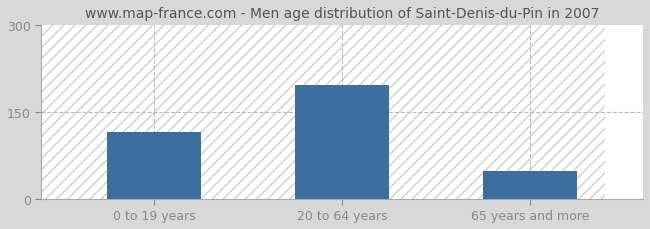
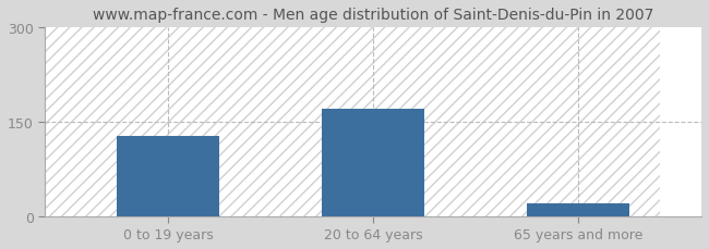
0 to 19 years: 116 -> 128
20 to 64 years: 196 -> 170
65 years and more: 48 -> 21
